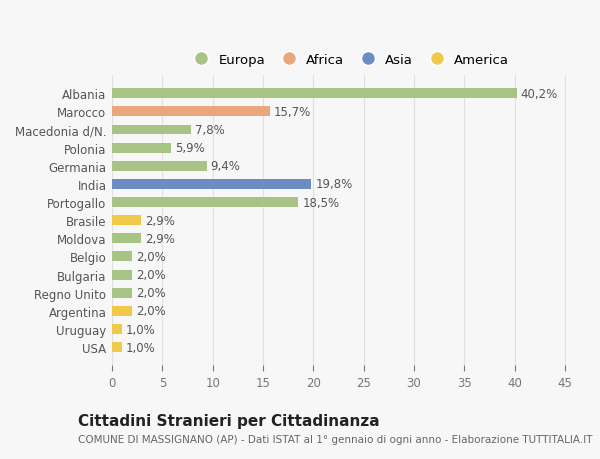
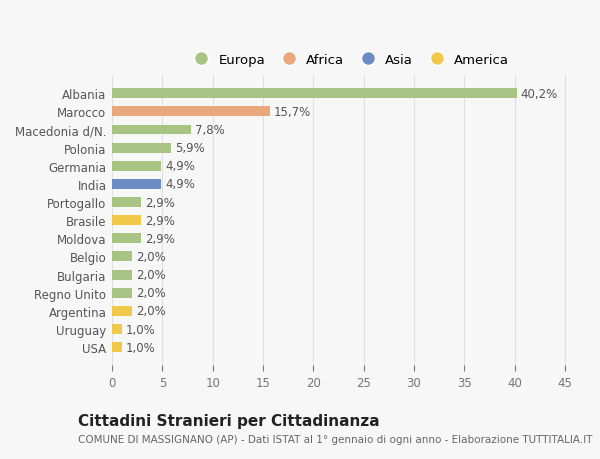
Germania: 9,4% -> 4,9%
India: 19,8% -> 4,9%
Portogallo: 18,5% -> 2,9%
